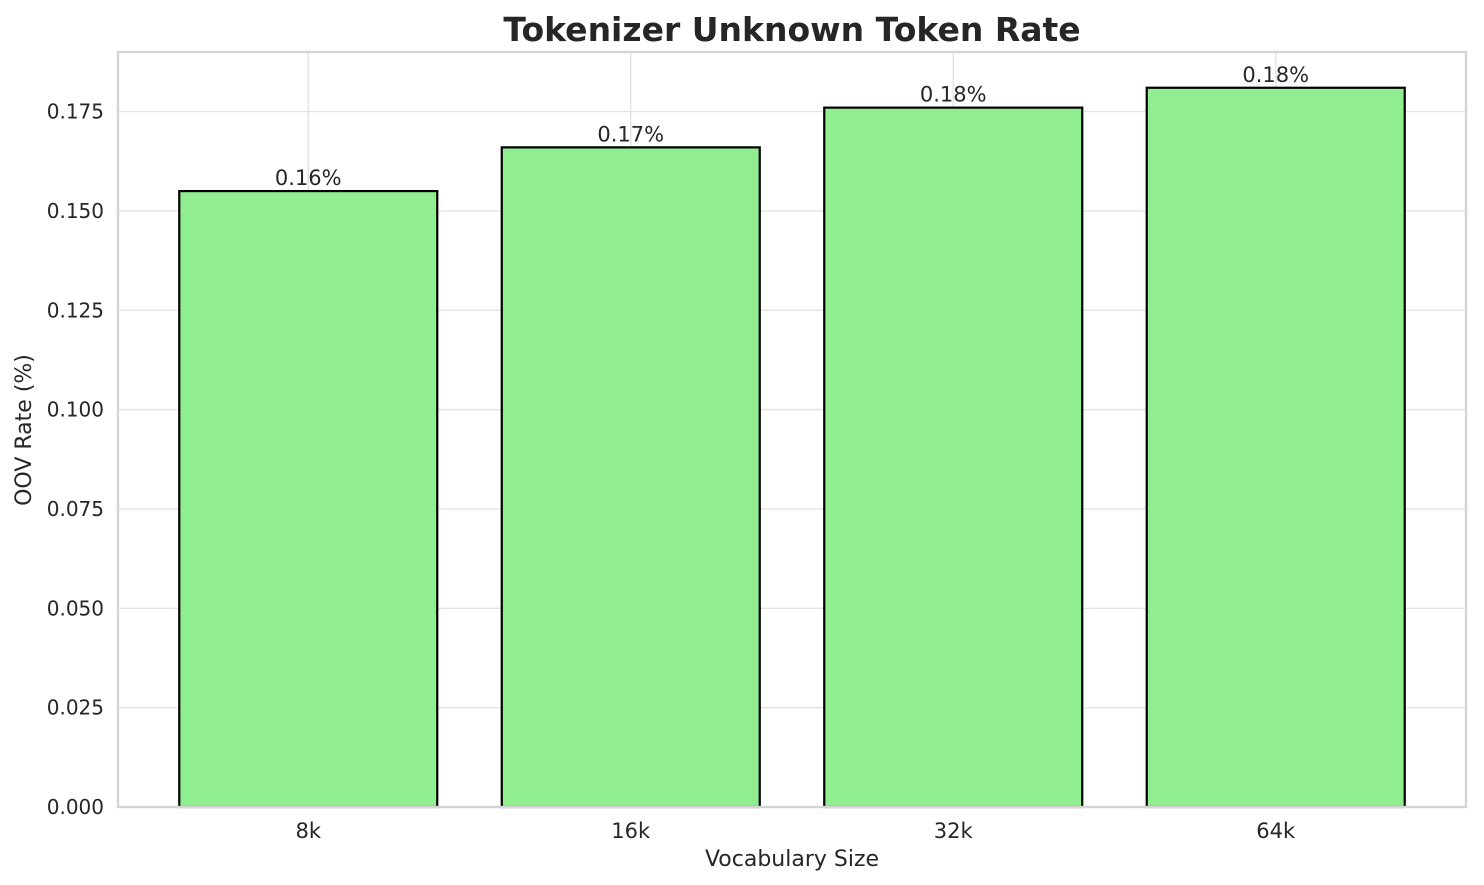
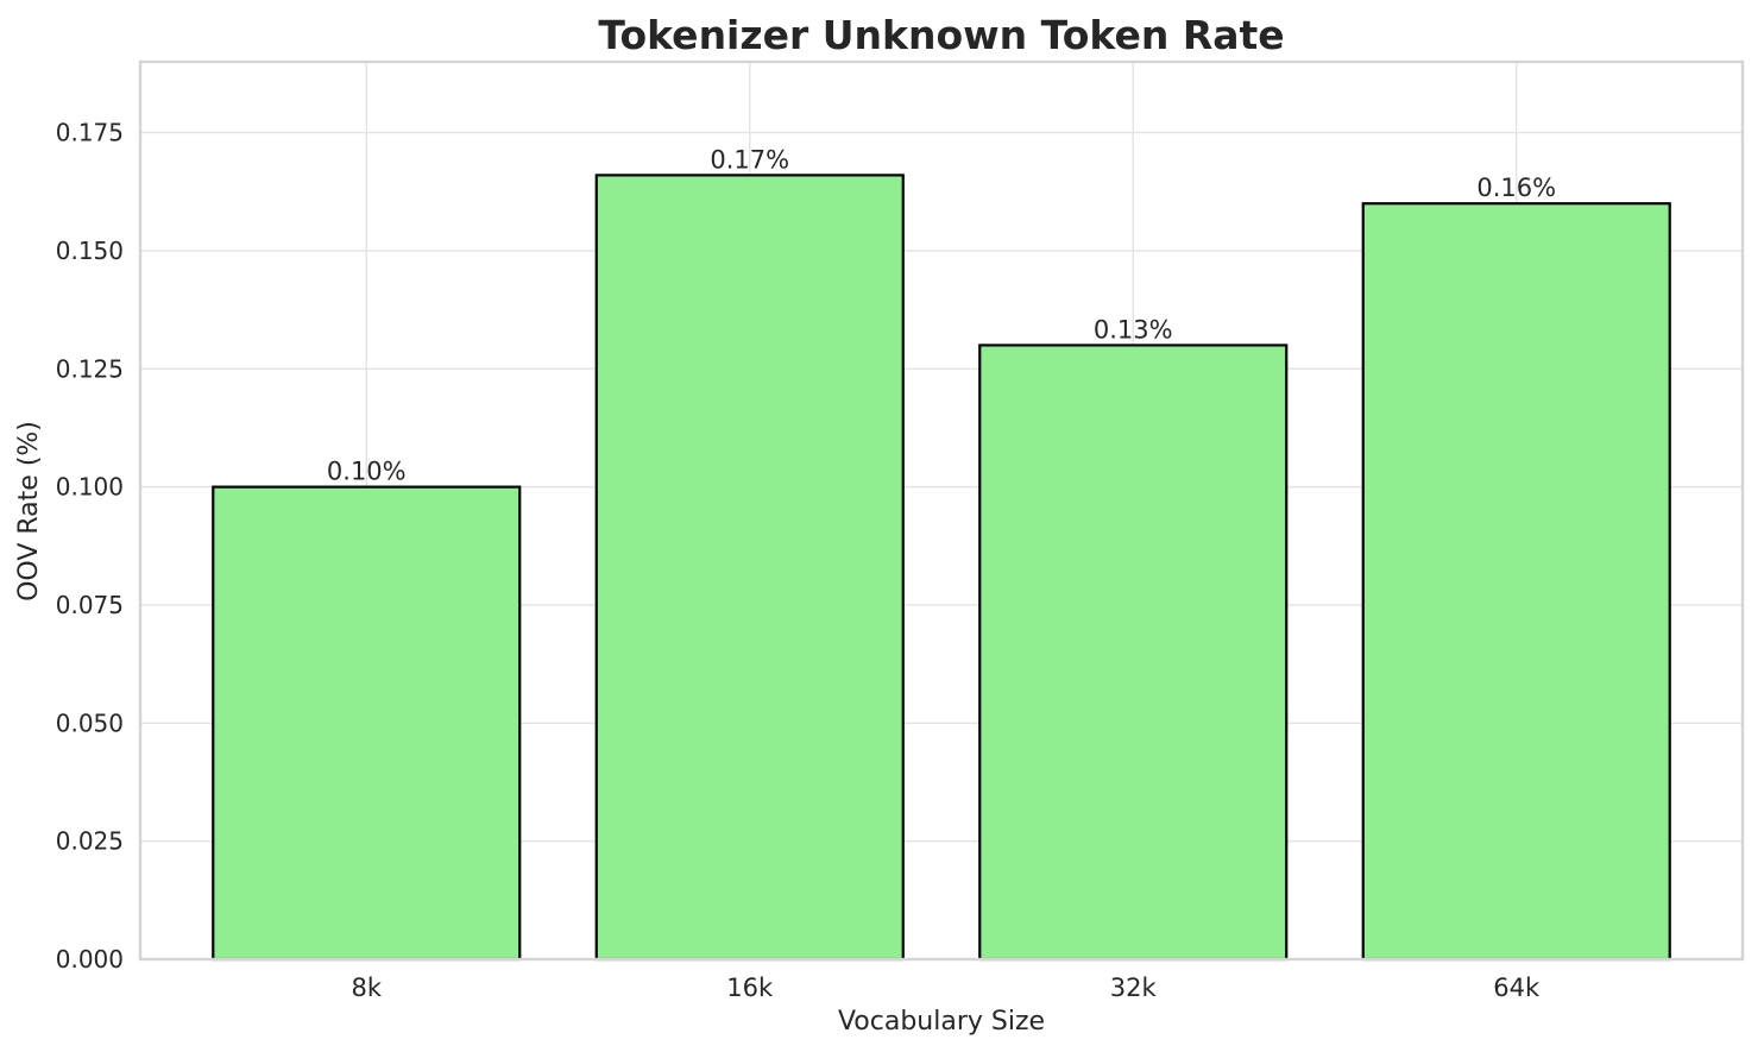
8k: 0.16% -> 0.10%
32k: 0.18% -> 0.13%
64k: 0.18% -> 0.16%
